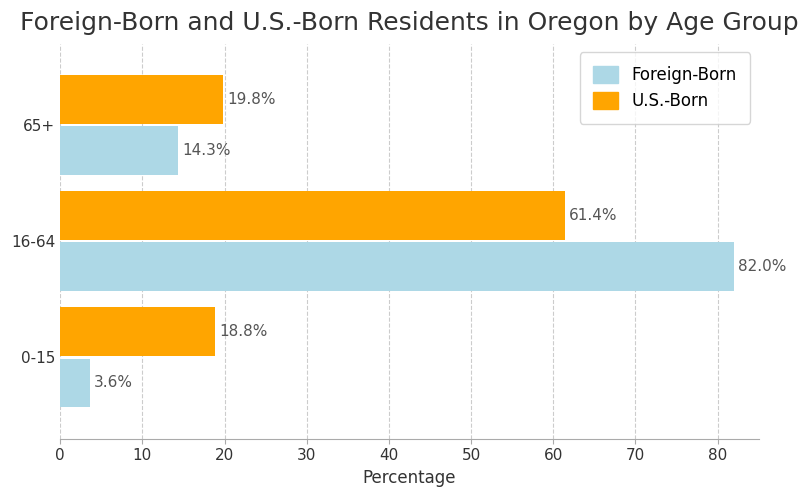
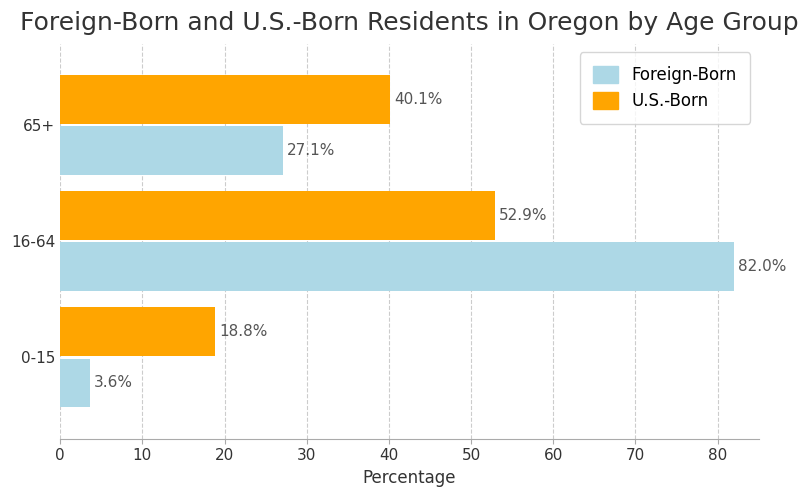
U.S.-Born/65+: 19.8% -> 40.1%
Foreign-Born/65+: 14.3% -> 27.1%
U.S.-Born/16-64: 61.4% -> 52.9%
